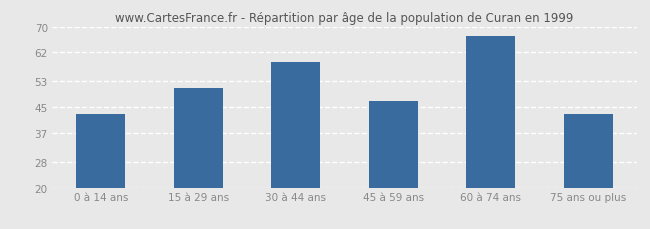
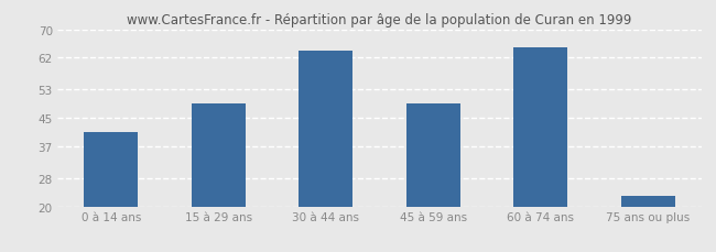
0 à 14 ans: 43 -> 41
15 à 29 ans: 51 -> 49
30 à 44 ans: 59 -> 64
45 à 59 ans: 47 -> 49
60 à 74 ans: 67 -> 65
75 ans ou plus: 43 -> 23
